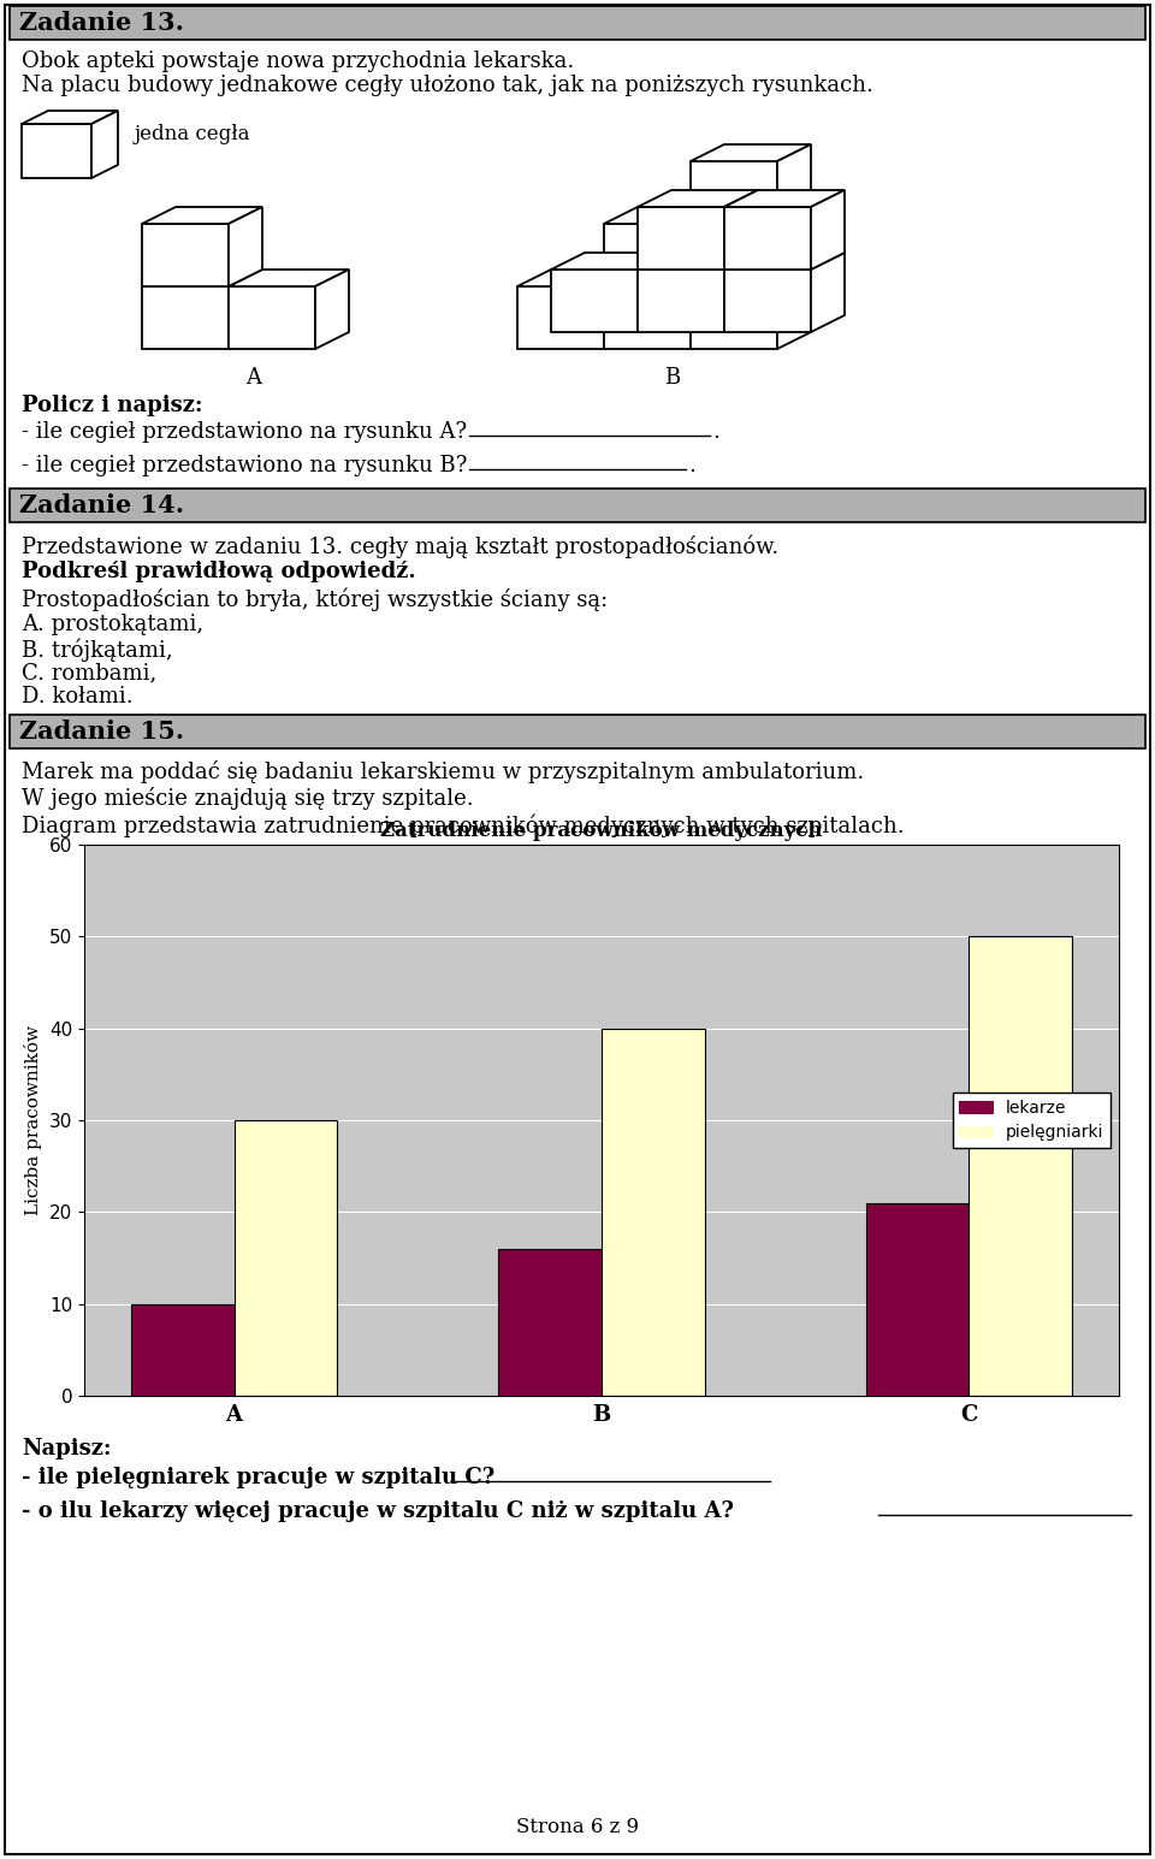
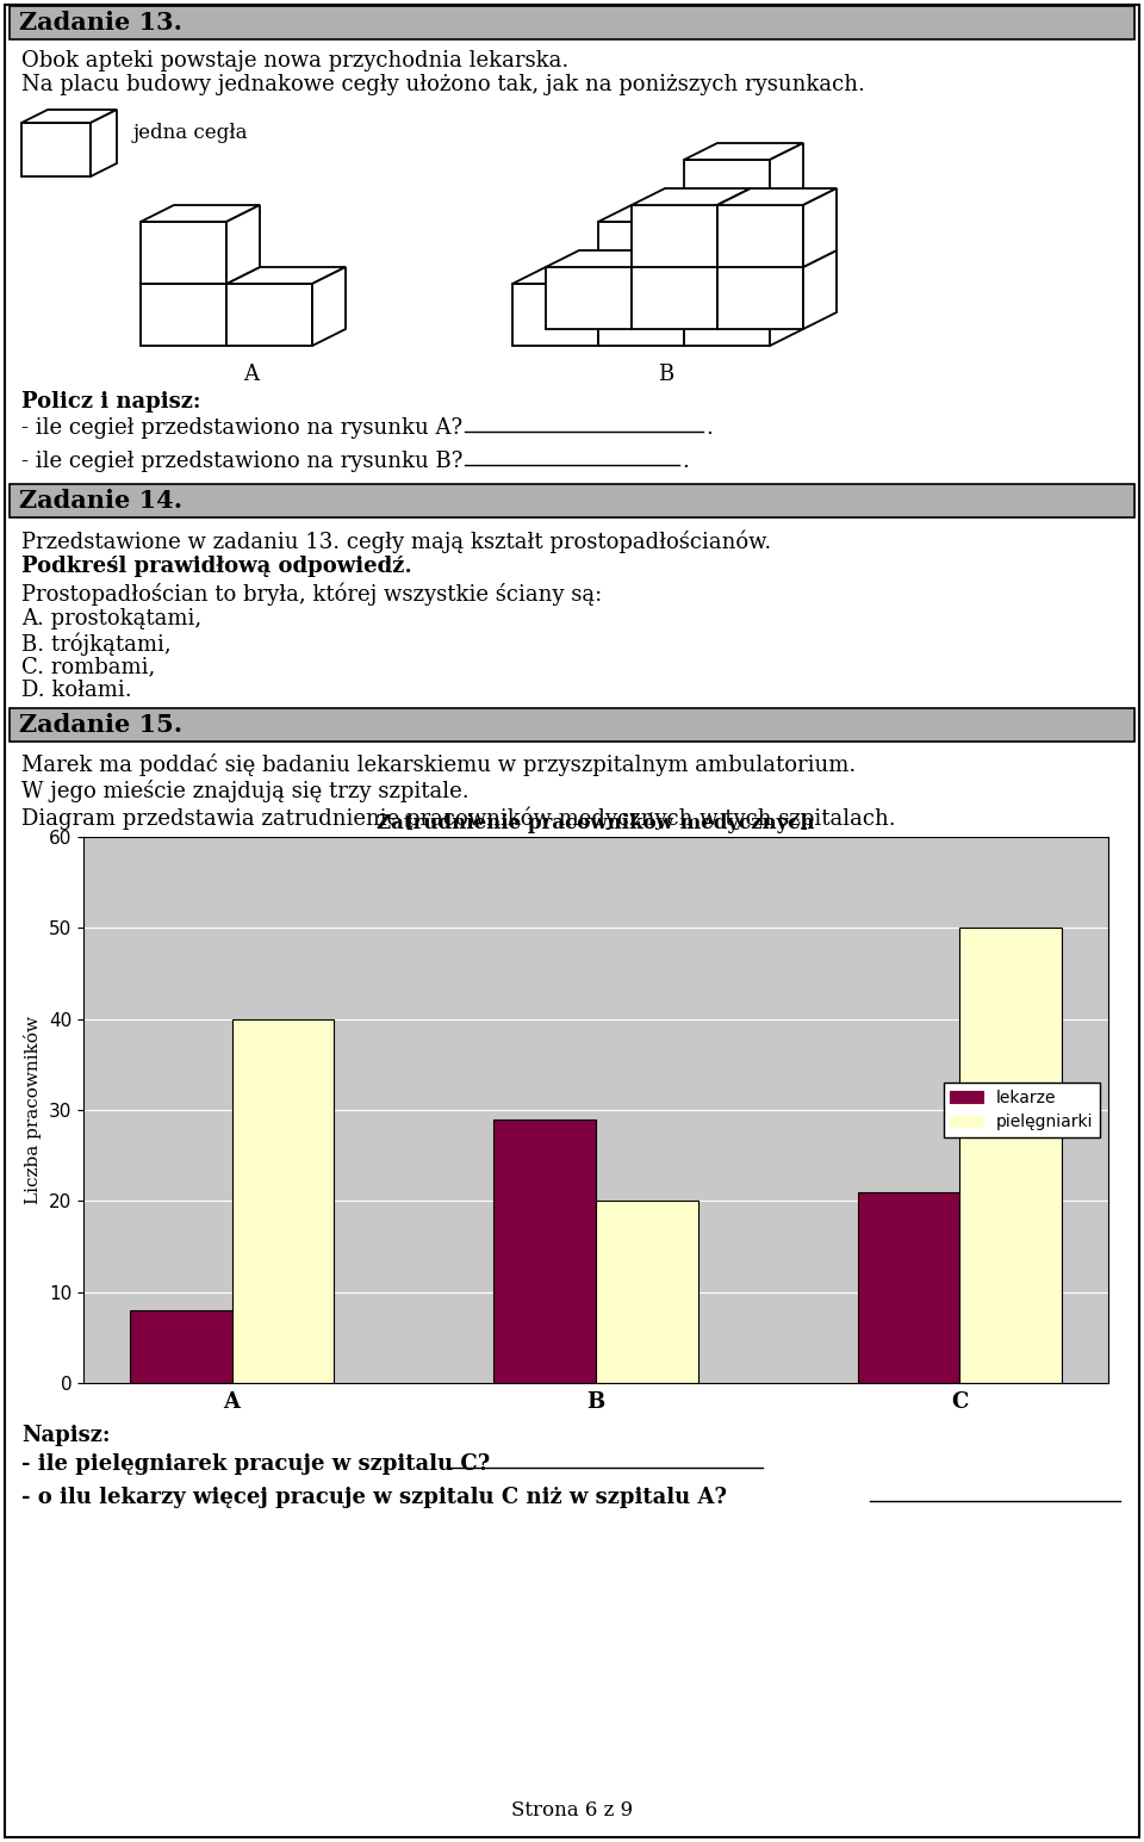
lekarze/A: 10 -> 8
pielęgniarki/A: 30 -> 40
lekarze/B: 16 -> 29
pielęgniarki/B: 40 -> 20
